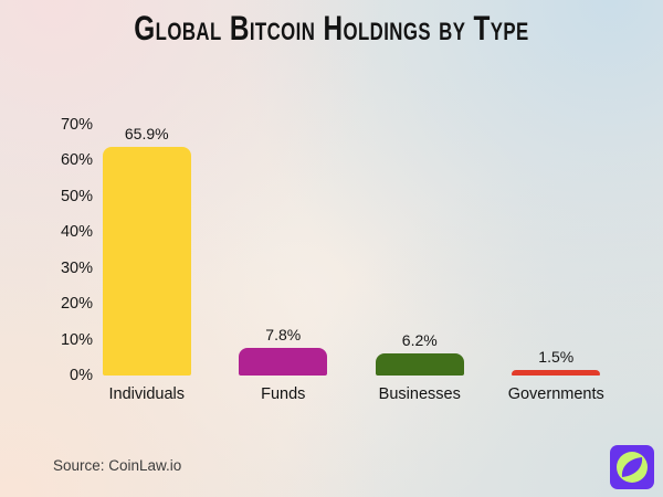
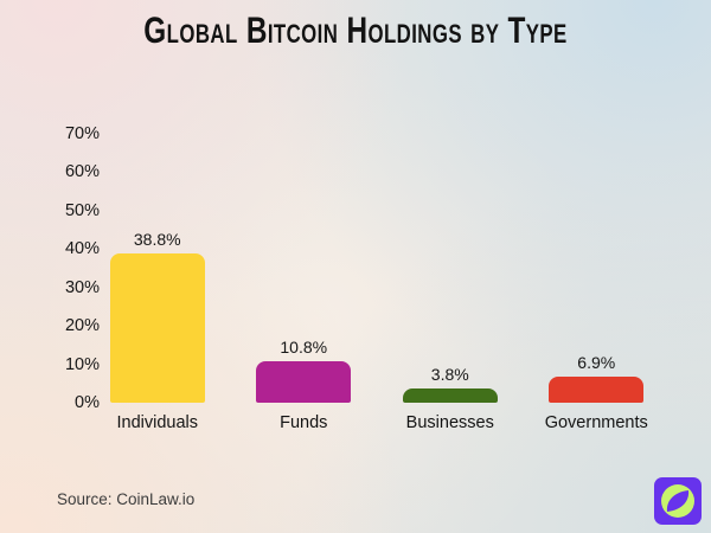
Individuals: 65.9% -> 38.8%
Funds: 7.8% -> 10.8%
Businesses: 6.2% -> 3.8%
Governments: 1.5% -> 6.9%
